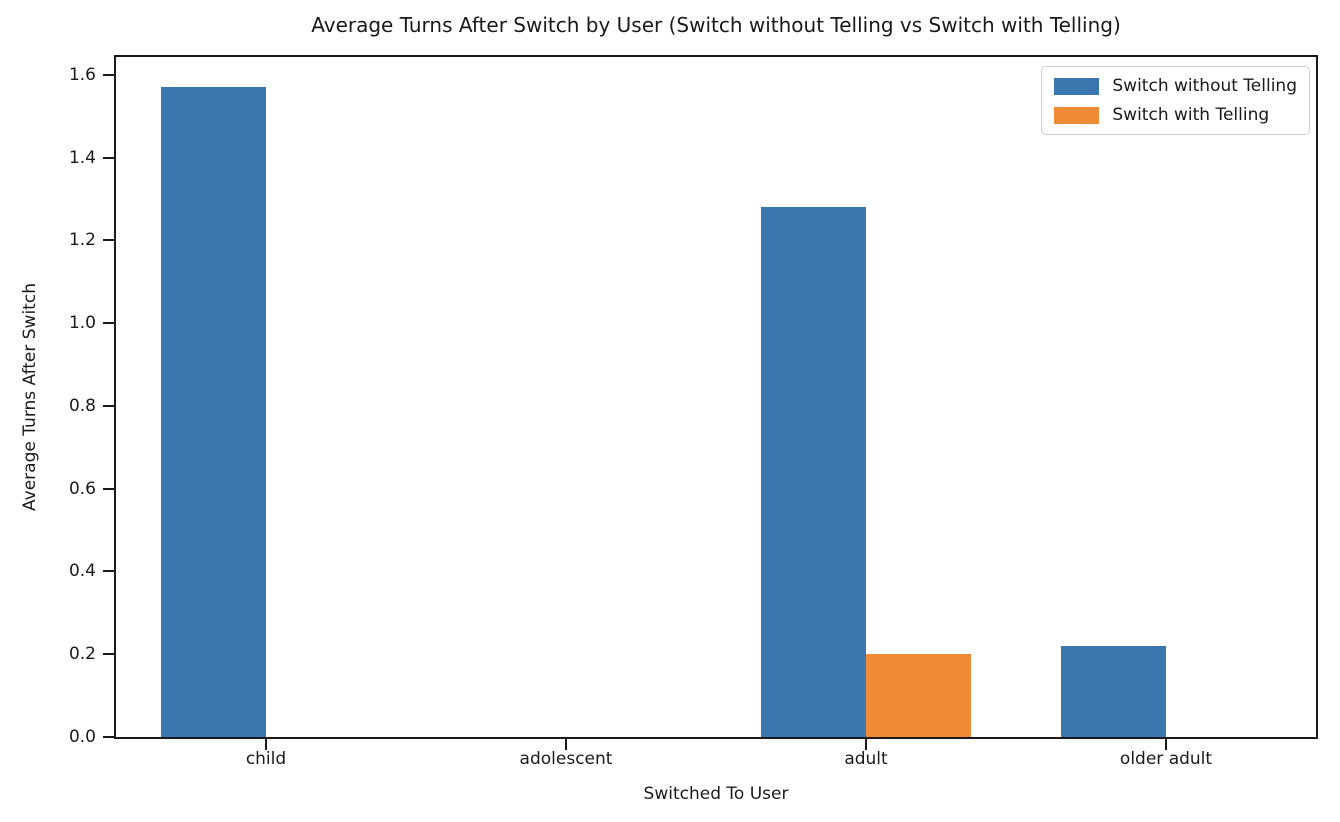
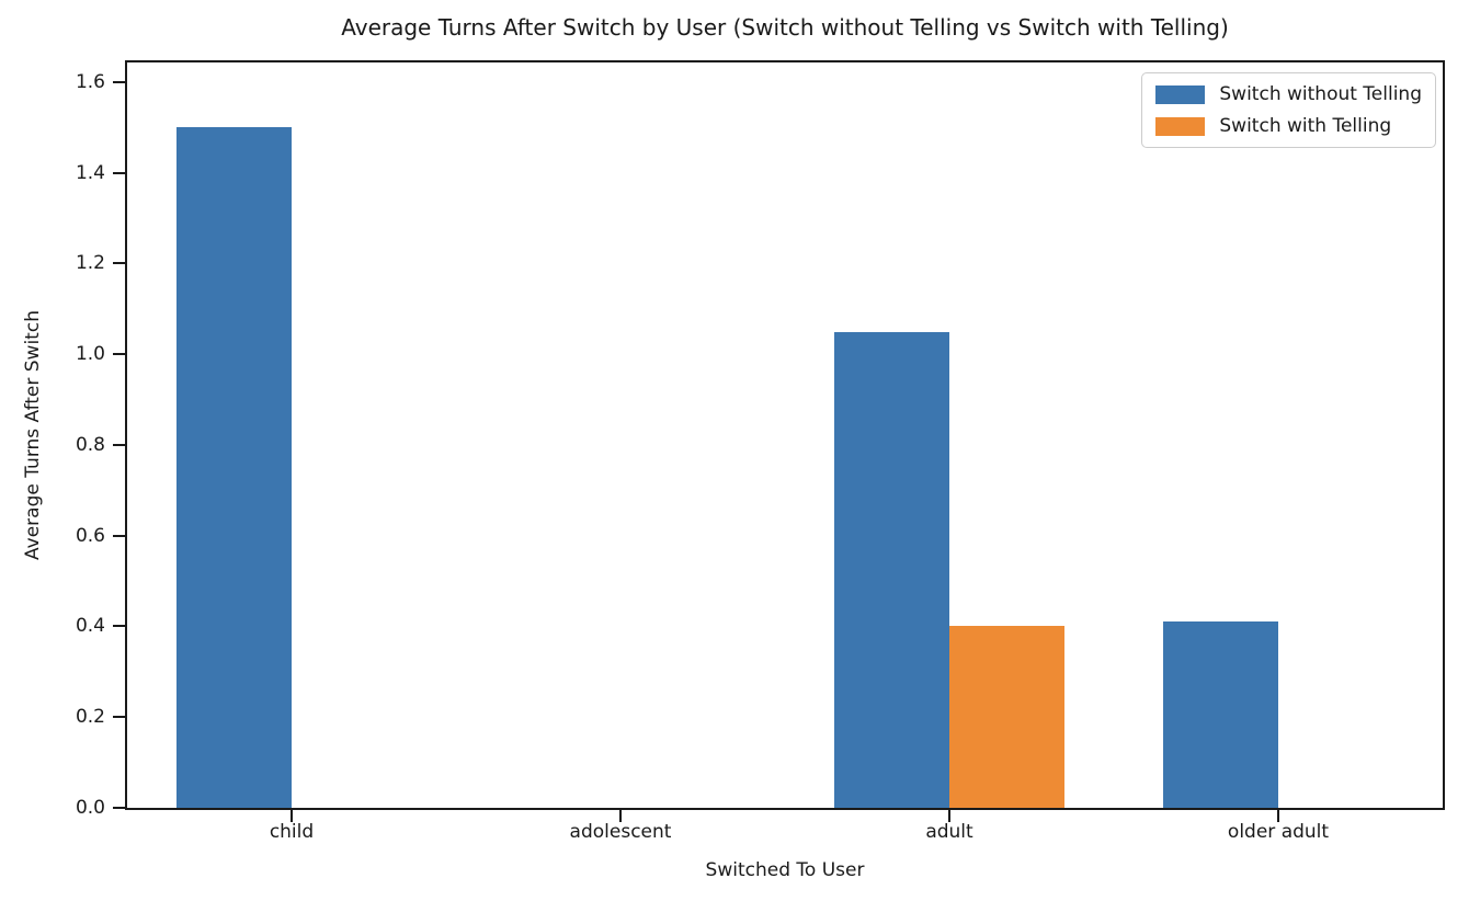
Switch without Telling/child: 1.57 -> 1.50
Switch without Telling/adult: 1.28 -> 1.05
Switch with Telling/adult: 0.2 -> 0.4
Switch without Telling/older adult: 0.22 -> 0.41
